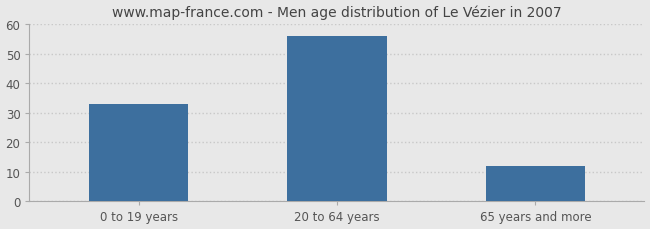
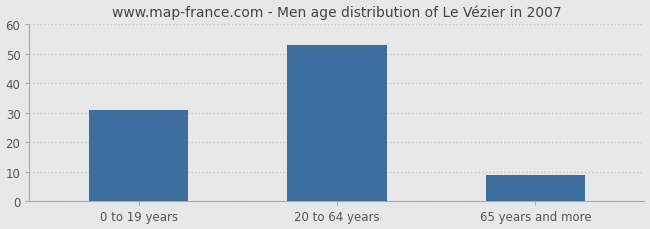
0 to 19 years: 33 -> 31
20 to 64 years: 56 -> 53
65 years and more: 12 -> 9
